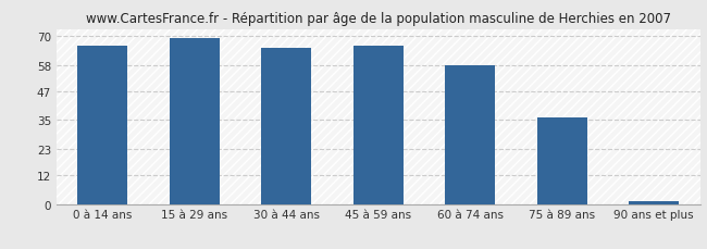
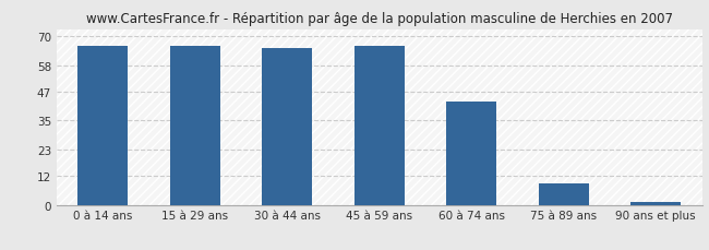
15 à 29 ans: 69 -> 66
60 à 74 ans: 58 -> 43
75 à 89 ans: 36 -> 9
